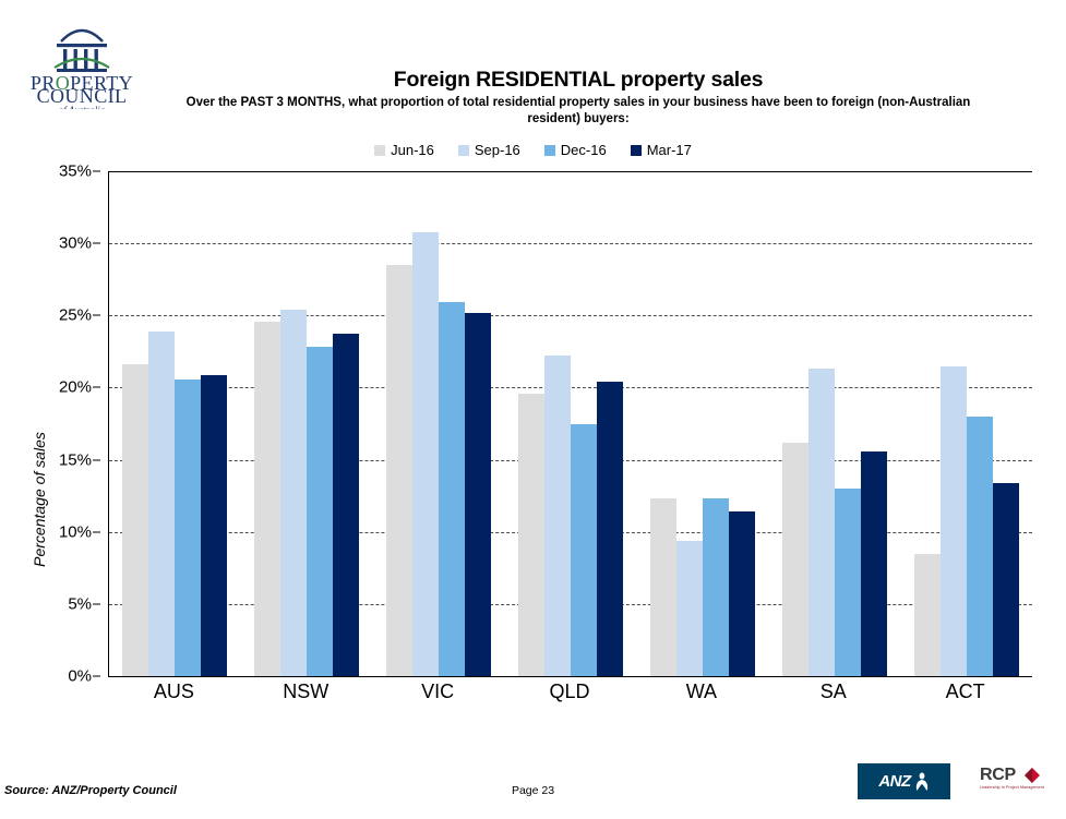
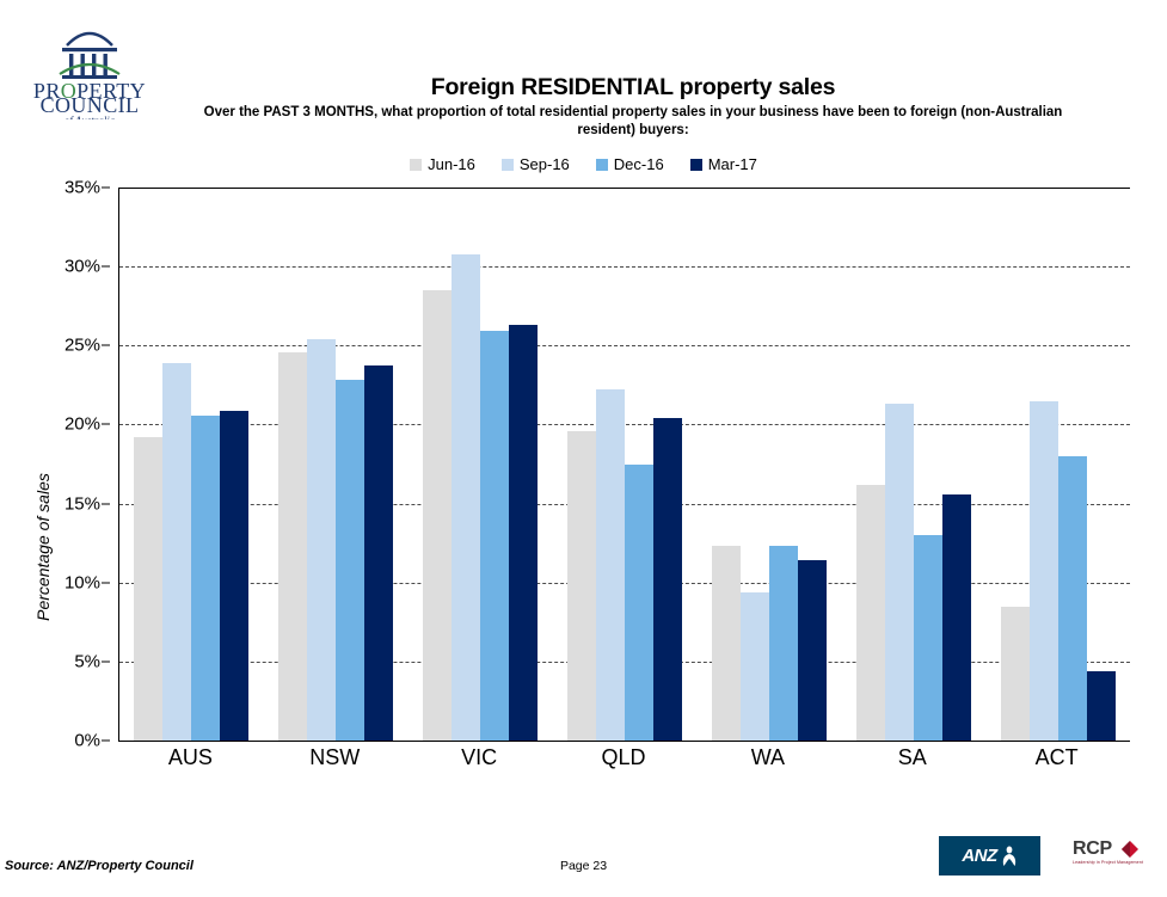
Jun-16/AUS: 21.6% -> 19.2%
Mar-17/VIC: 25.2% -> 26.3%
Mar-17/ACT: 13.4% -> 4.4%
